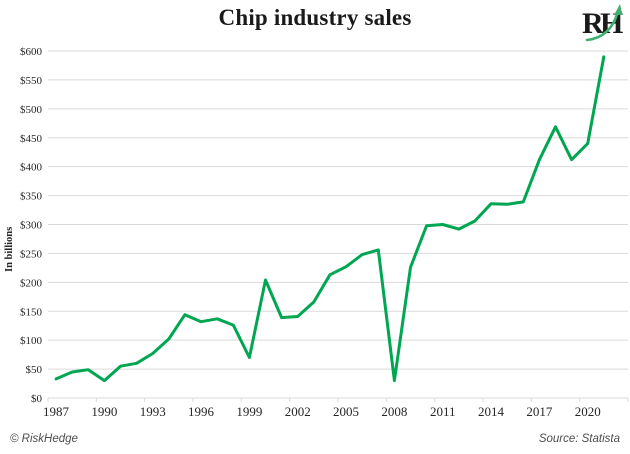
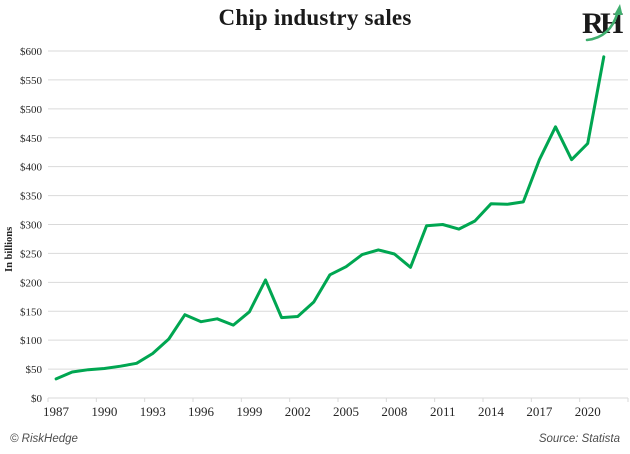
1990: $30 -> $50
1999: $70 -> $150
2008: $30 -> $250
